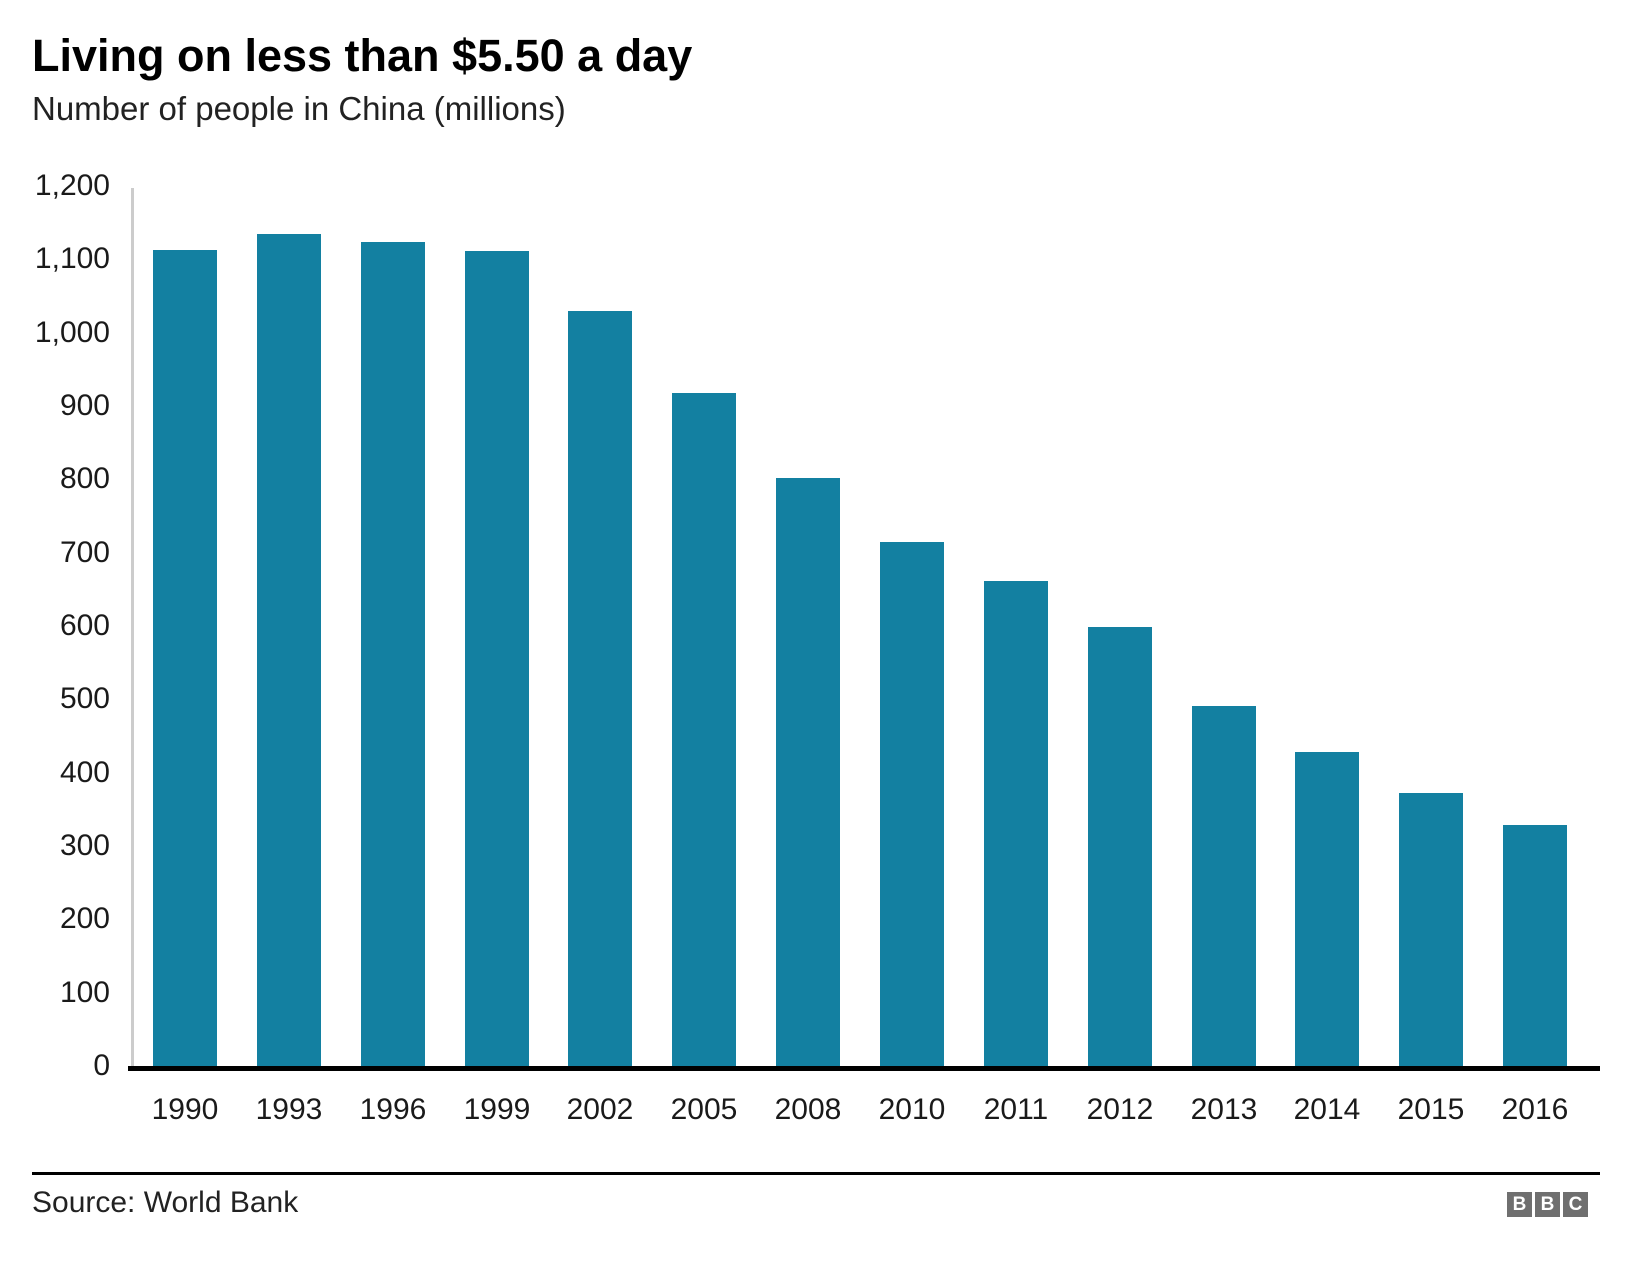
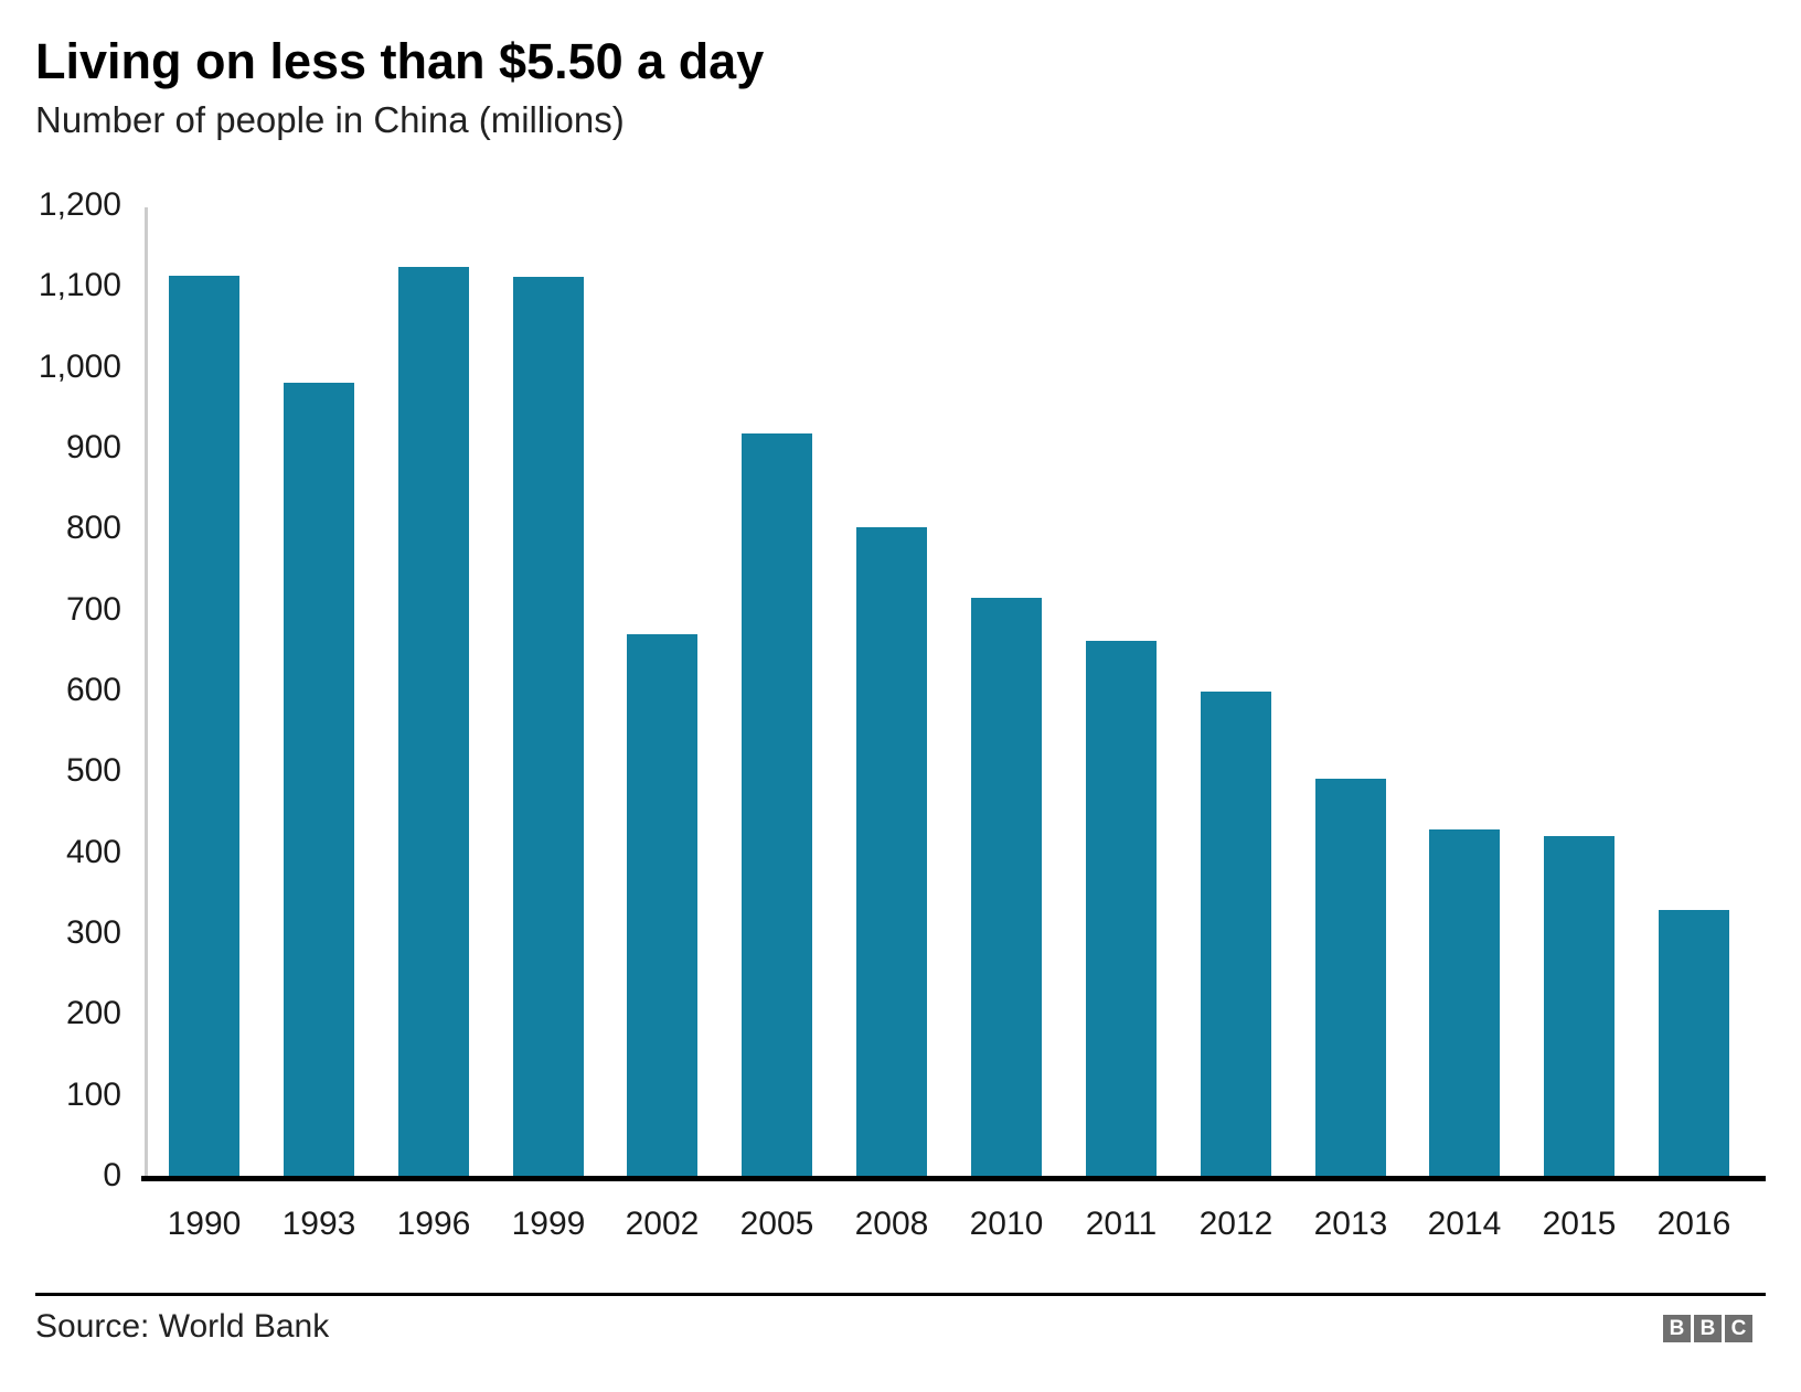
1993: 1140 -> 980
2002: 1030 -> 670
2015: 370 -> 420
